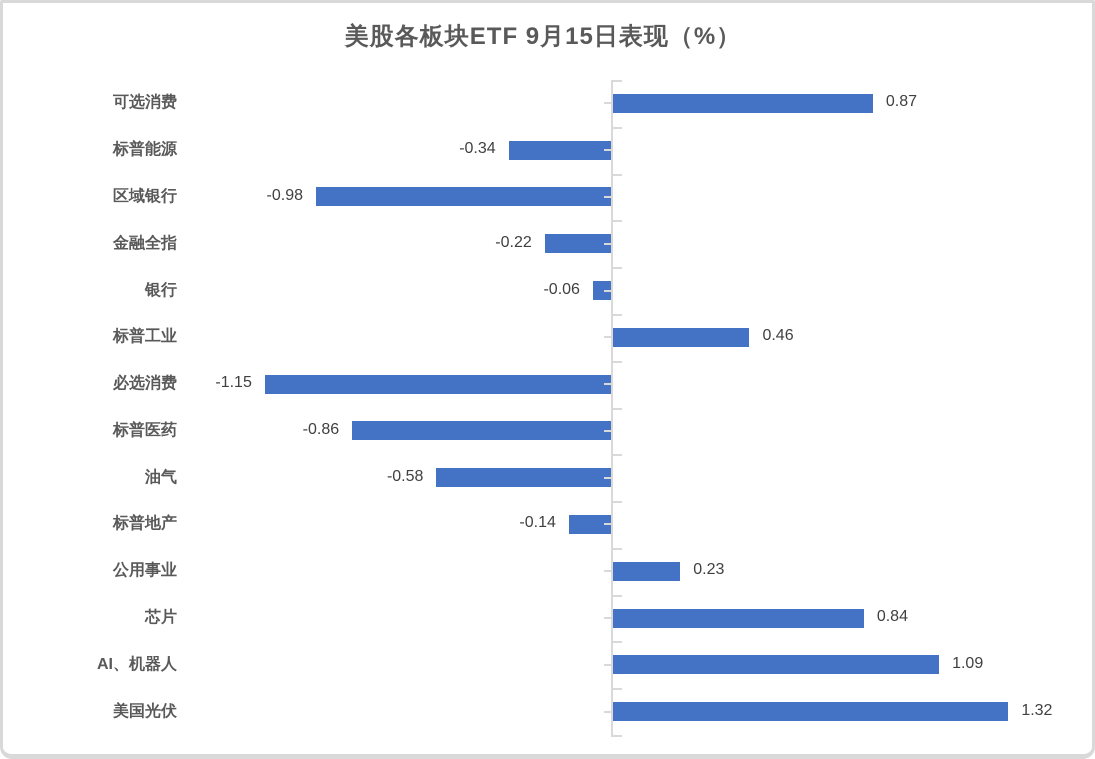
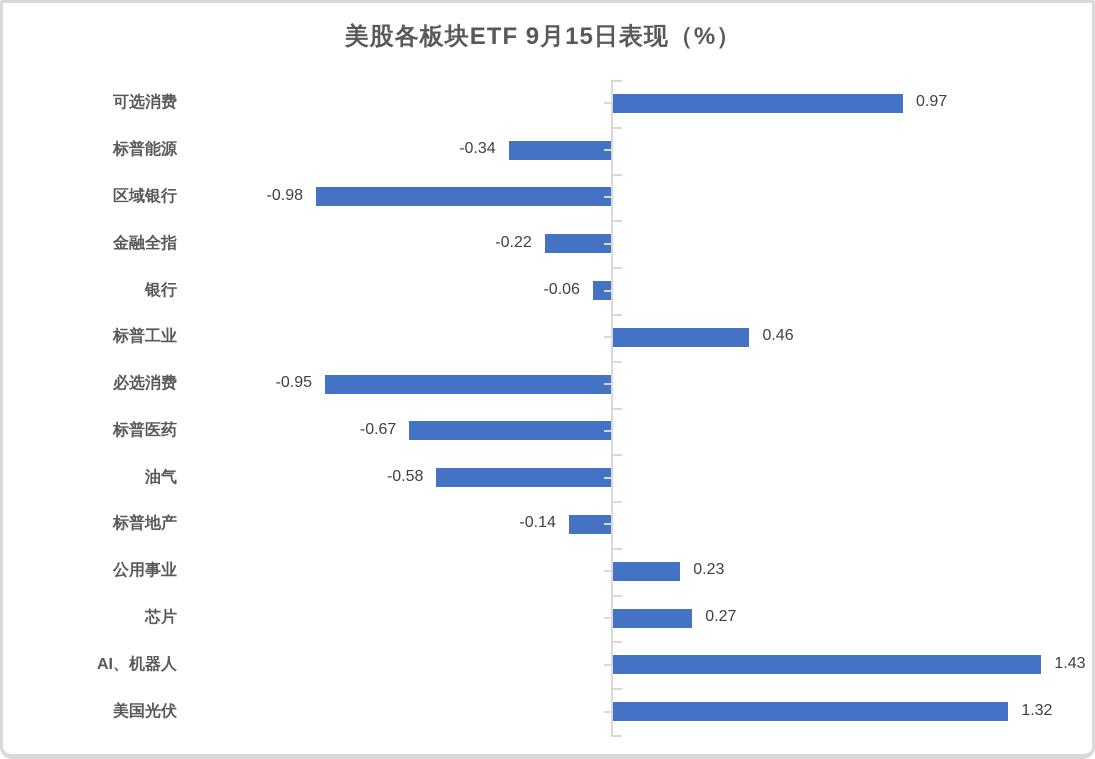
可选消费: 0.87 -> 0.97
必选消费: -1.15 -> -0.95
标普医药: -0.86 -> -0.67
芯片: 0.84 -> 0.27
AI、机器人: 1.09 -> 1.43
